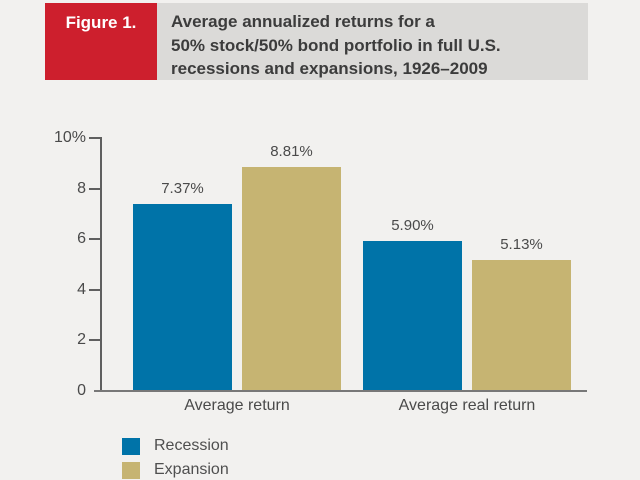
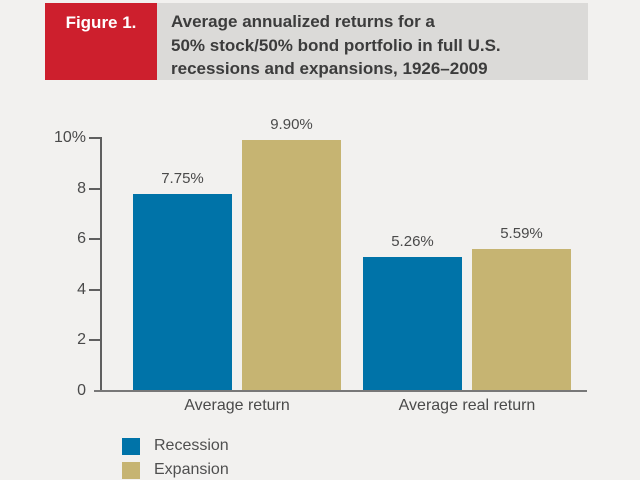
Recession/Average return: 7.37% -> 7.75%
Expansion/Average return: 8.81% -> 9.90%
Recession/Average real return: 5.90% -> 5.26%
Expansion/Average real return: 5.13% -> 5.59%
